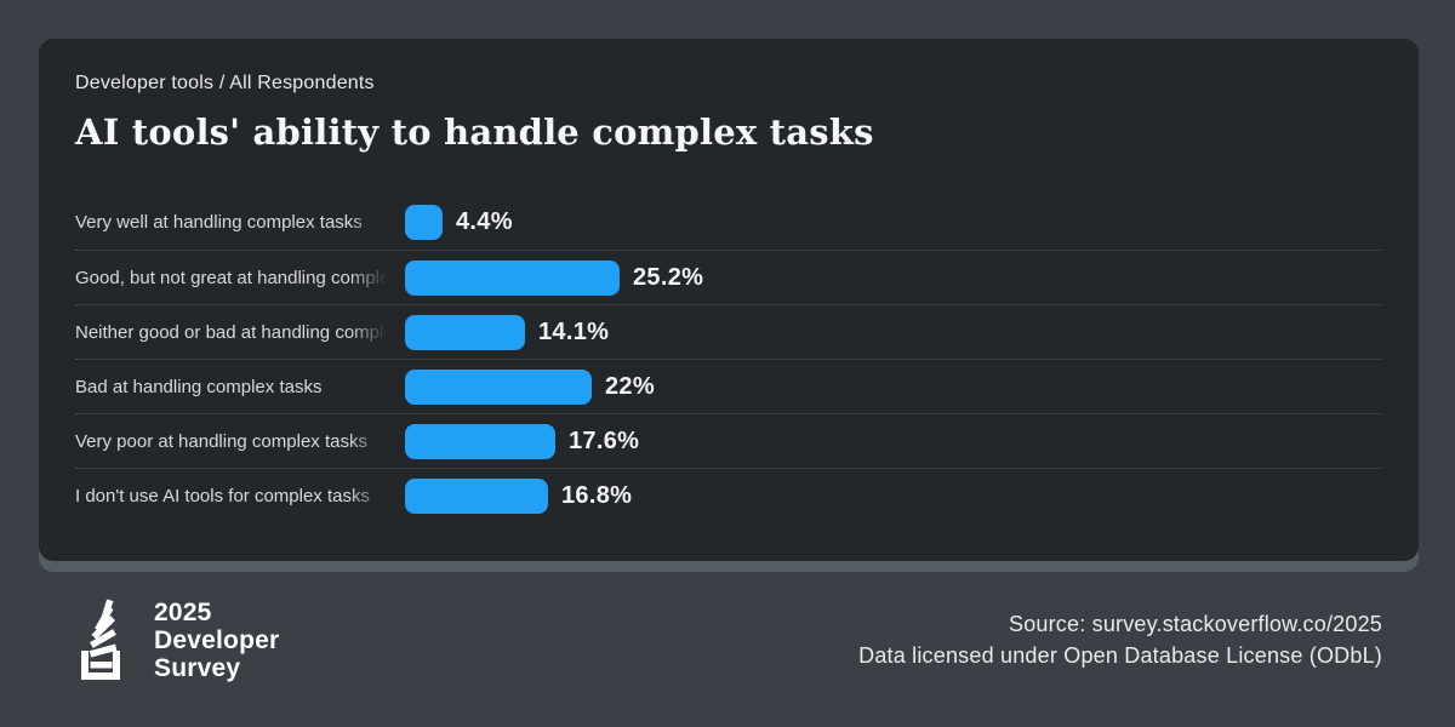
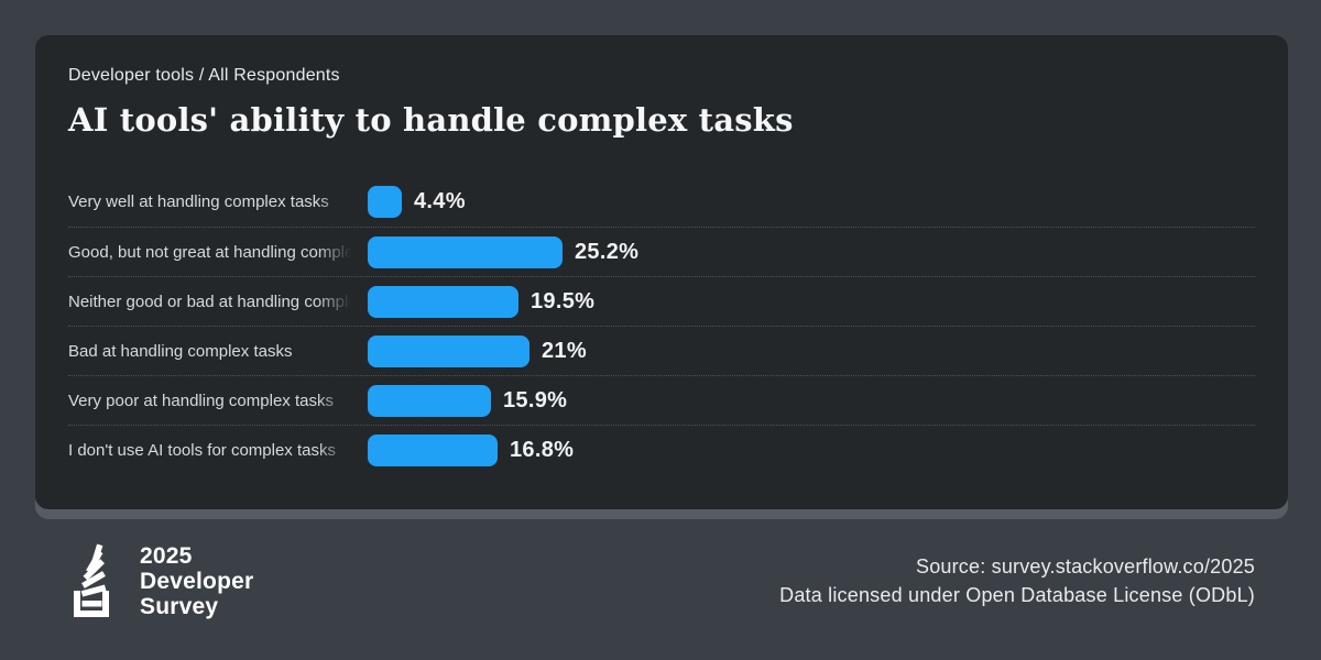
Neither good or bad at handling complex tasks: 14.1% -> 19.5%
Bad at handling complex tasks: 22% -> 21%
Very poor at handling complex tasks: 17.6% -> 15.9%
